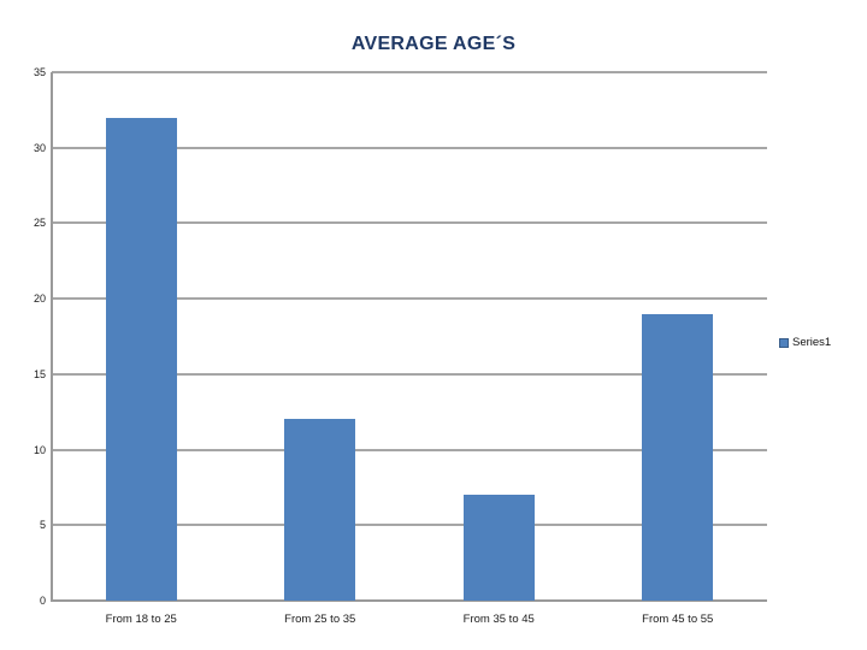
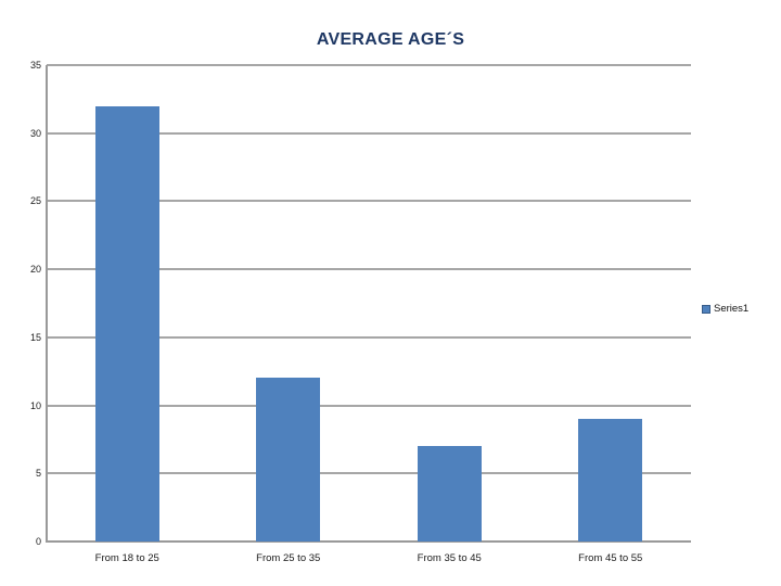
From 45 to 55: 19 -> 9
